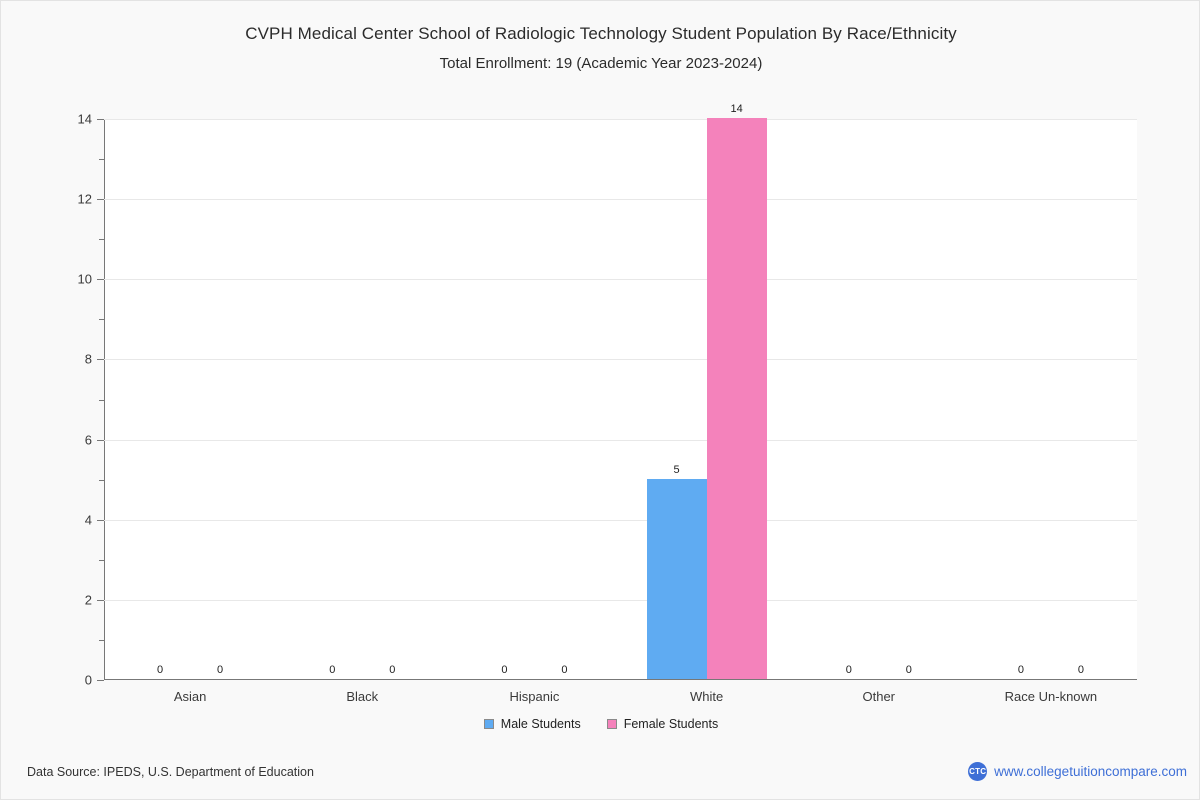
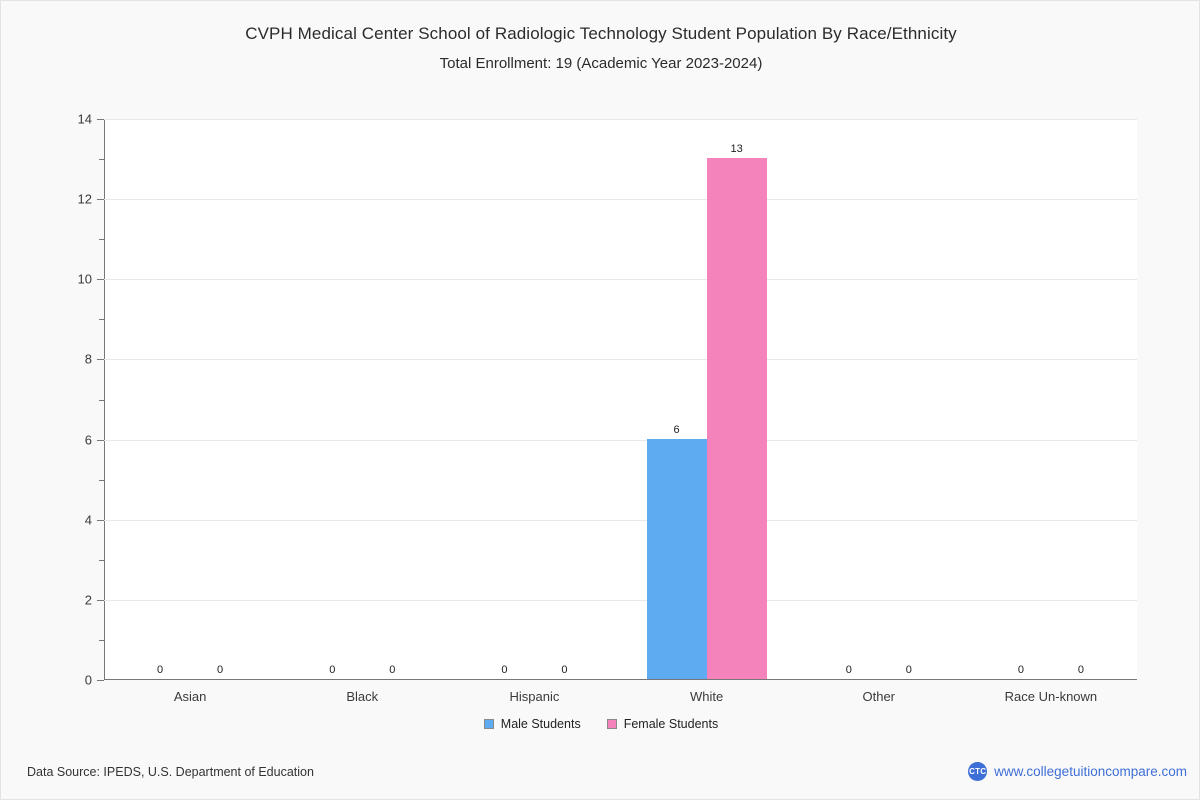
Male Students/White: 5 -> 6
Female Students/White: 14 -> 13
